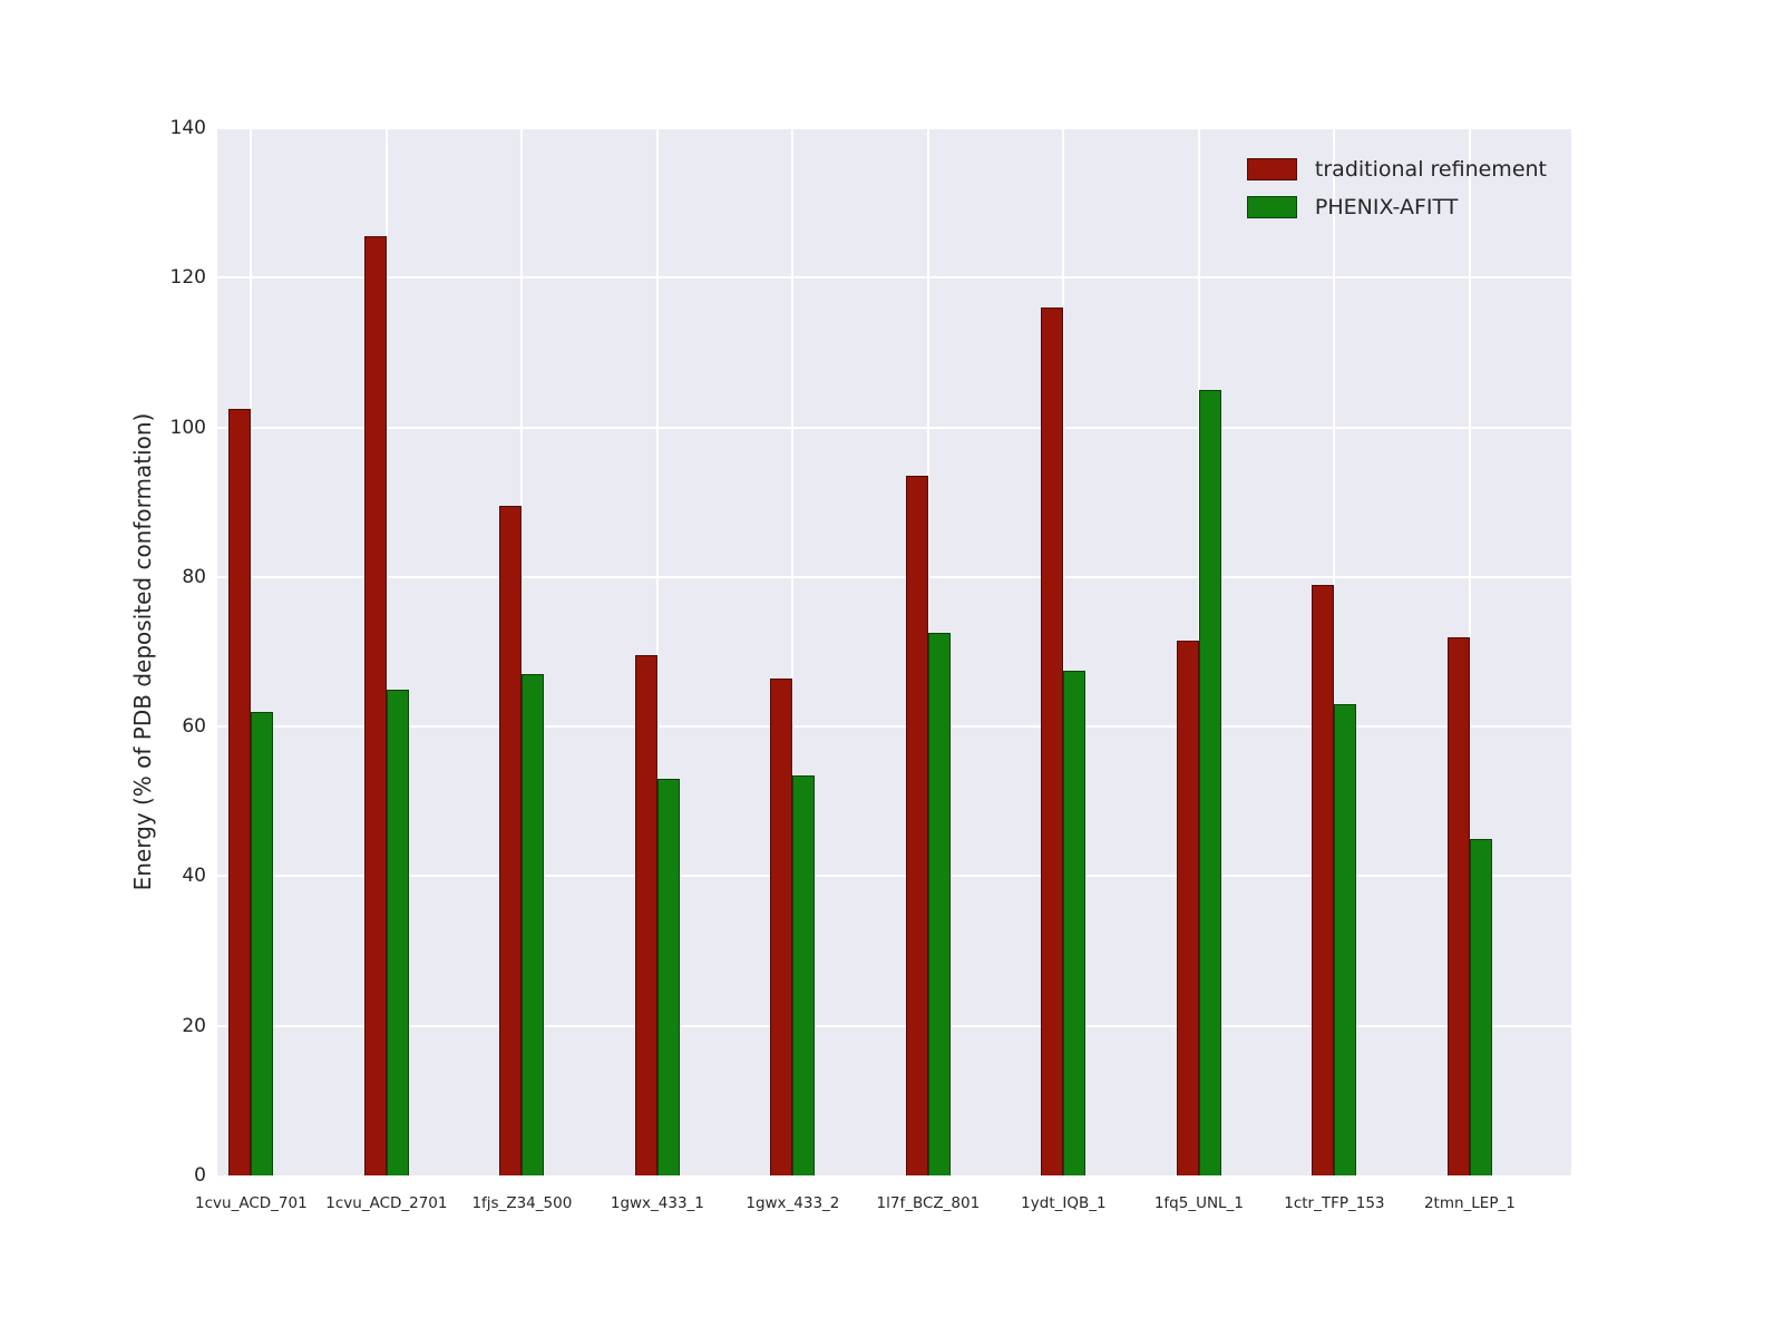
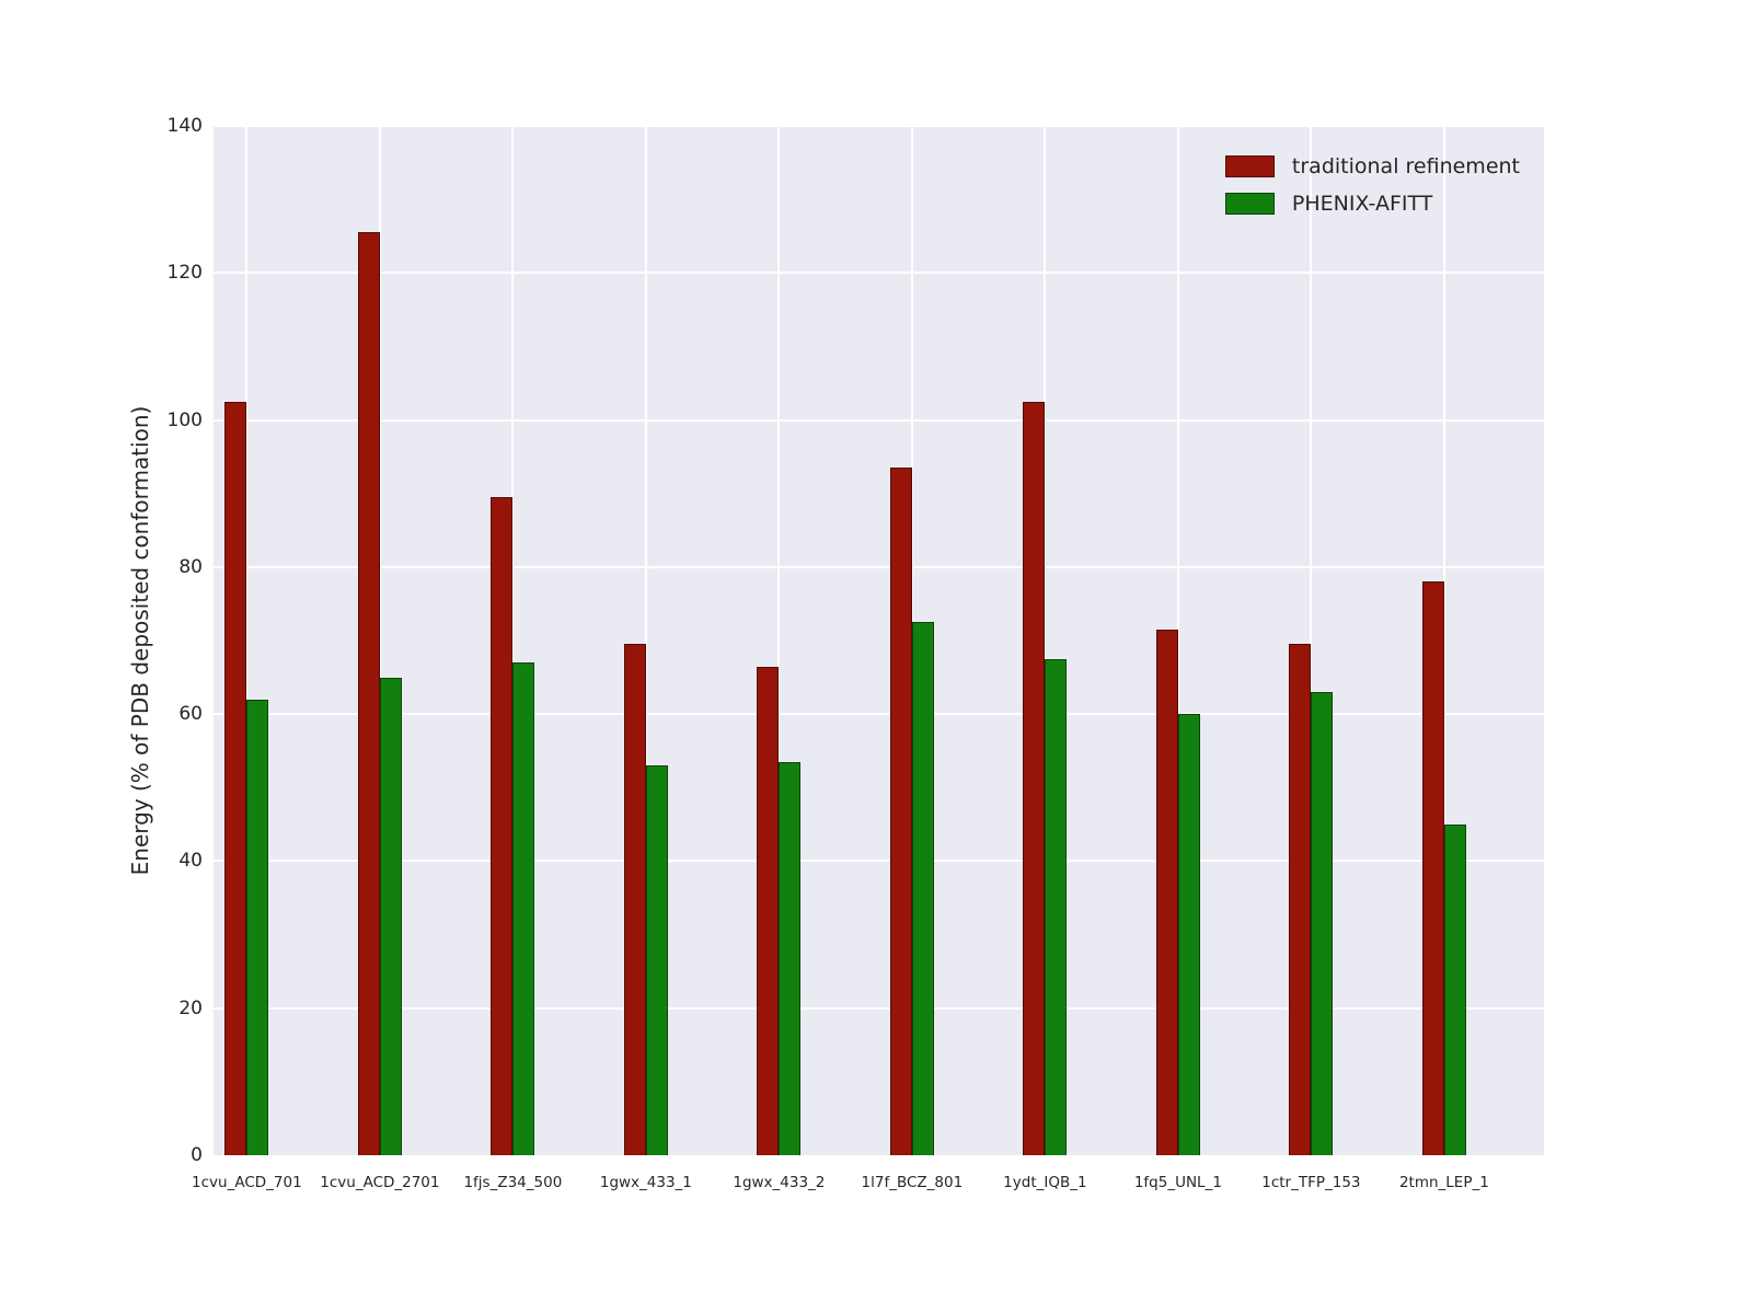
traditional refinement/1ydt_IQB_1: 116 -> 102
PHENIX-AFITT/1fq5_UNL_1: 105 -> 60
traditional refinement/1ctr_TFP_153: 79 -> 70
traditional refinement/2tmn_LEP_1: 72 -> 78
